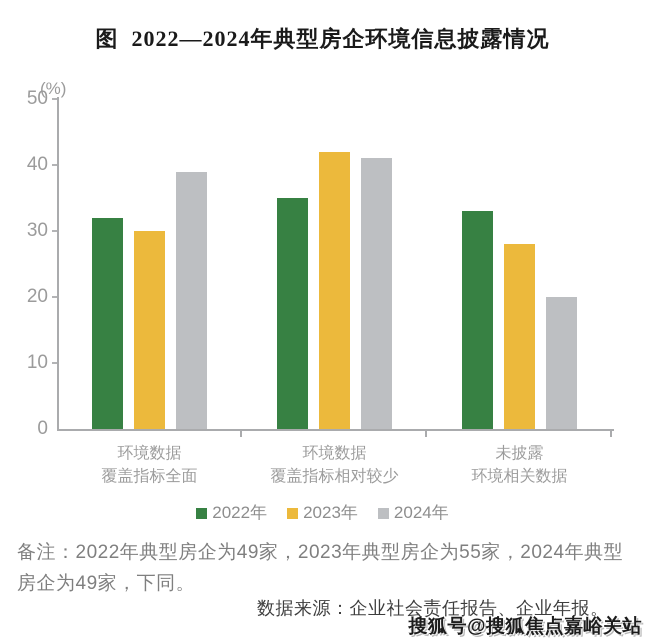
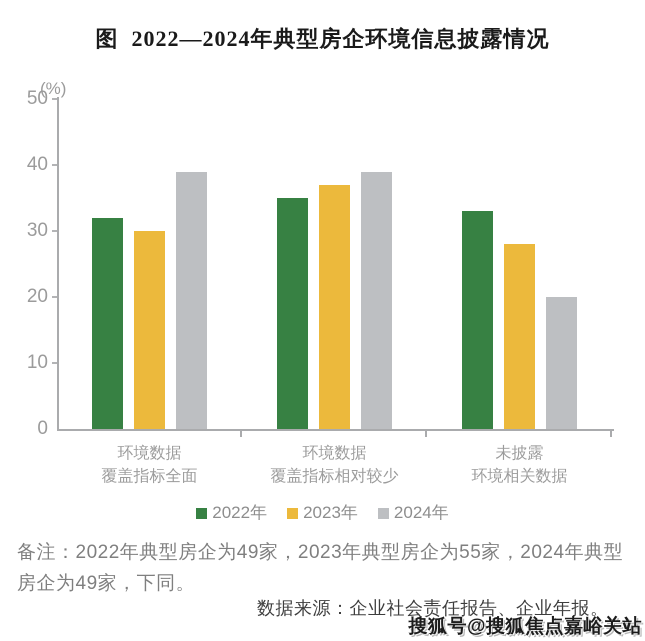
2023年/环境数据 覆盖指标相对较少: 42 -> 37
2024年/环境数据 覆盖指标相对较少: 41 -> 39
